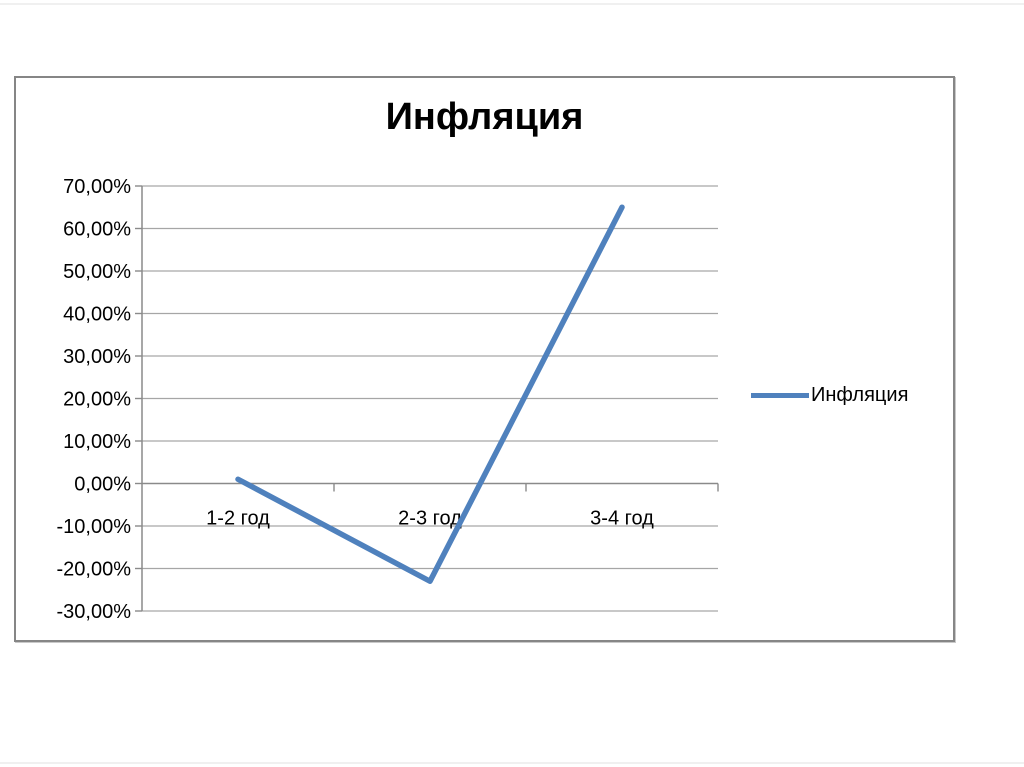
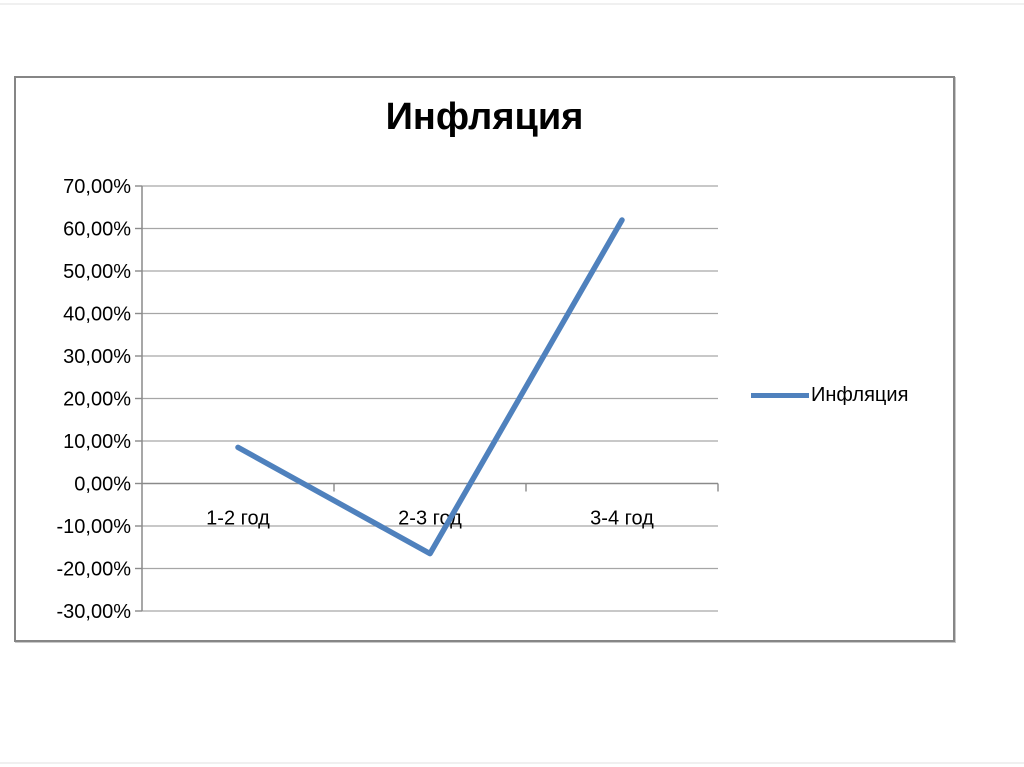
1-2 год: 1% -> 8%
2-3 год: -23% -> -16%
3-4 год: 65% -> 62%
